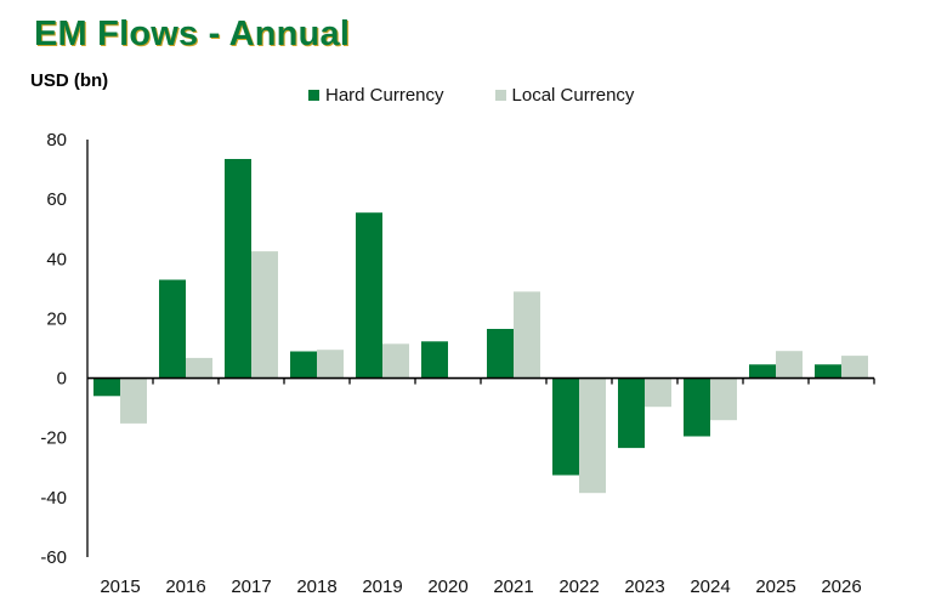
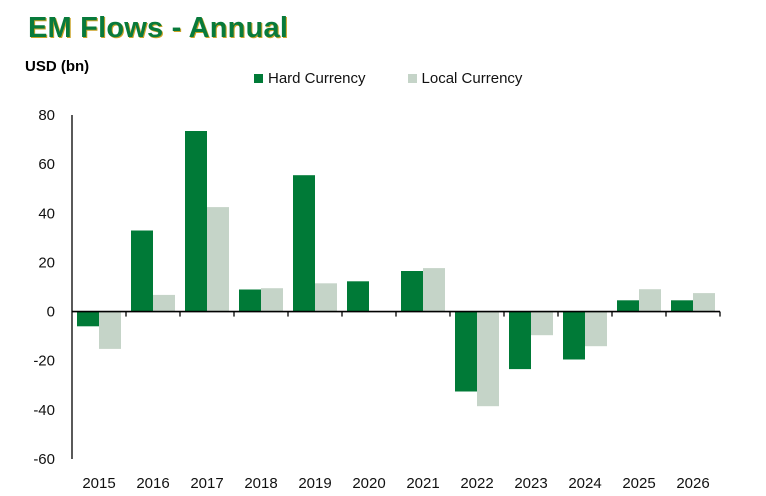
Local Currency/2021: 29 -> 18
